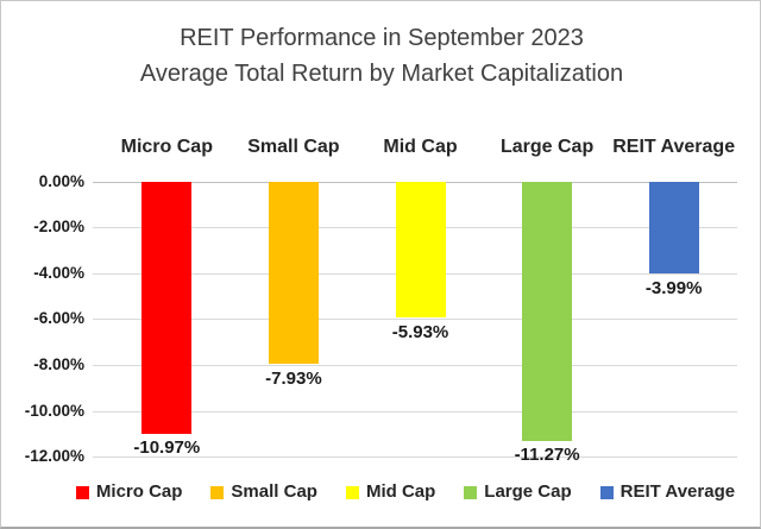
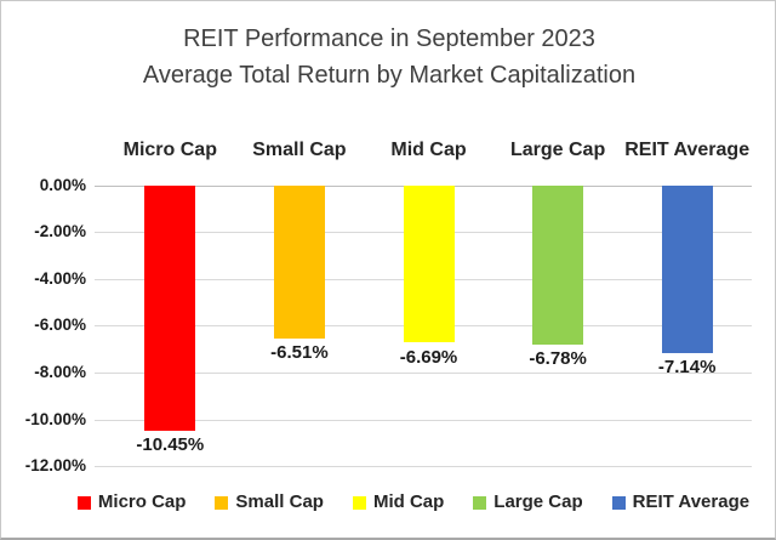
Micro Cap: -10.97% -> -10.45%
Small Cap: -7.93% -> -6.51%
Mid Cap: -5.93% -> -6.69%
Large Cap: -11.27% -> -6.78%
REIT Average: -3.99% -> -7.14%
